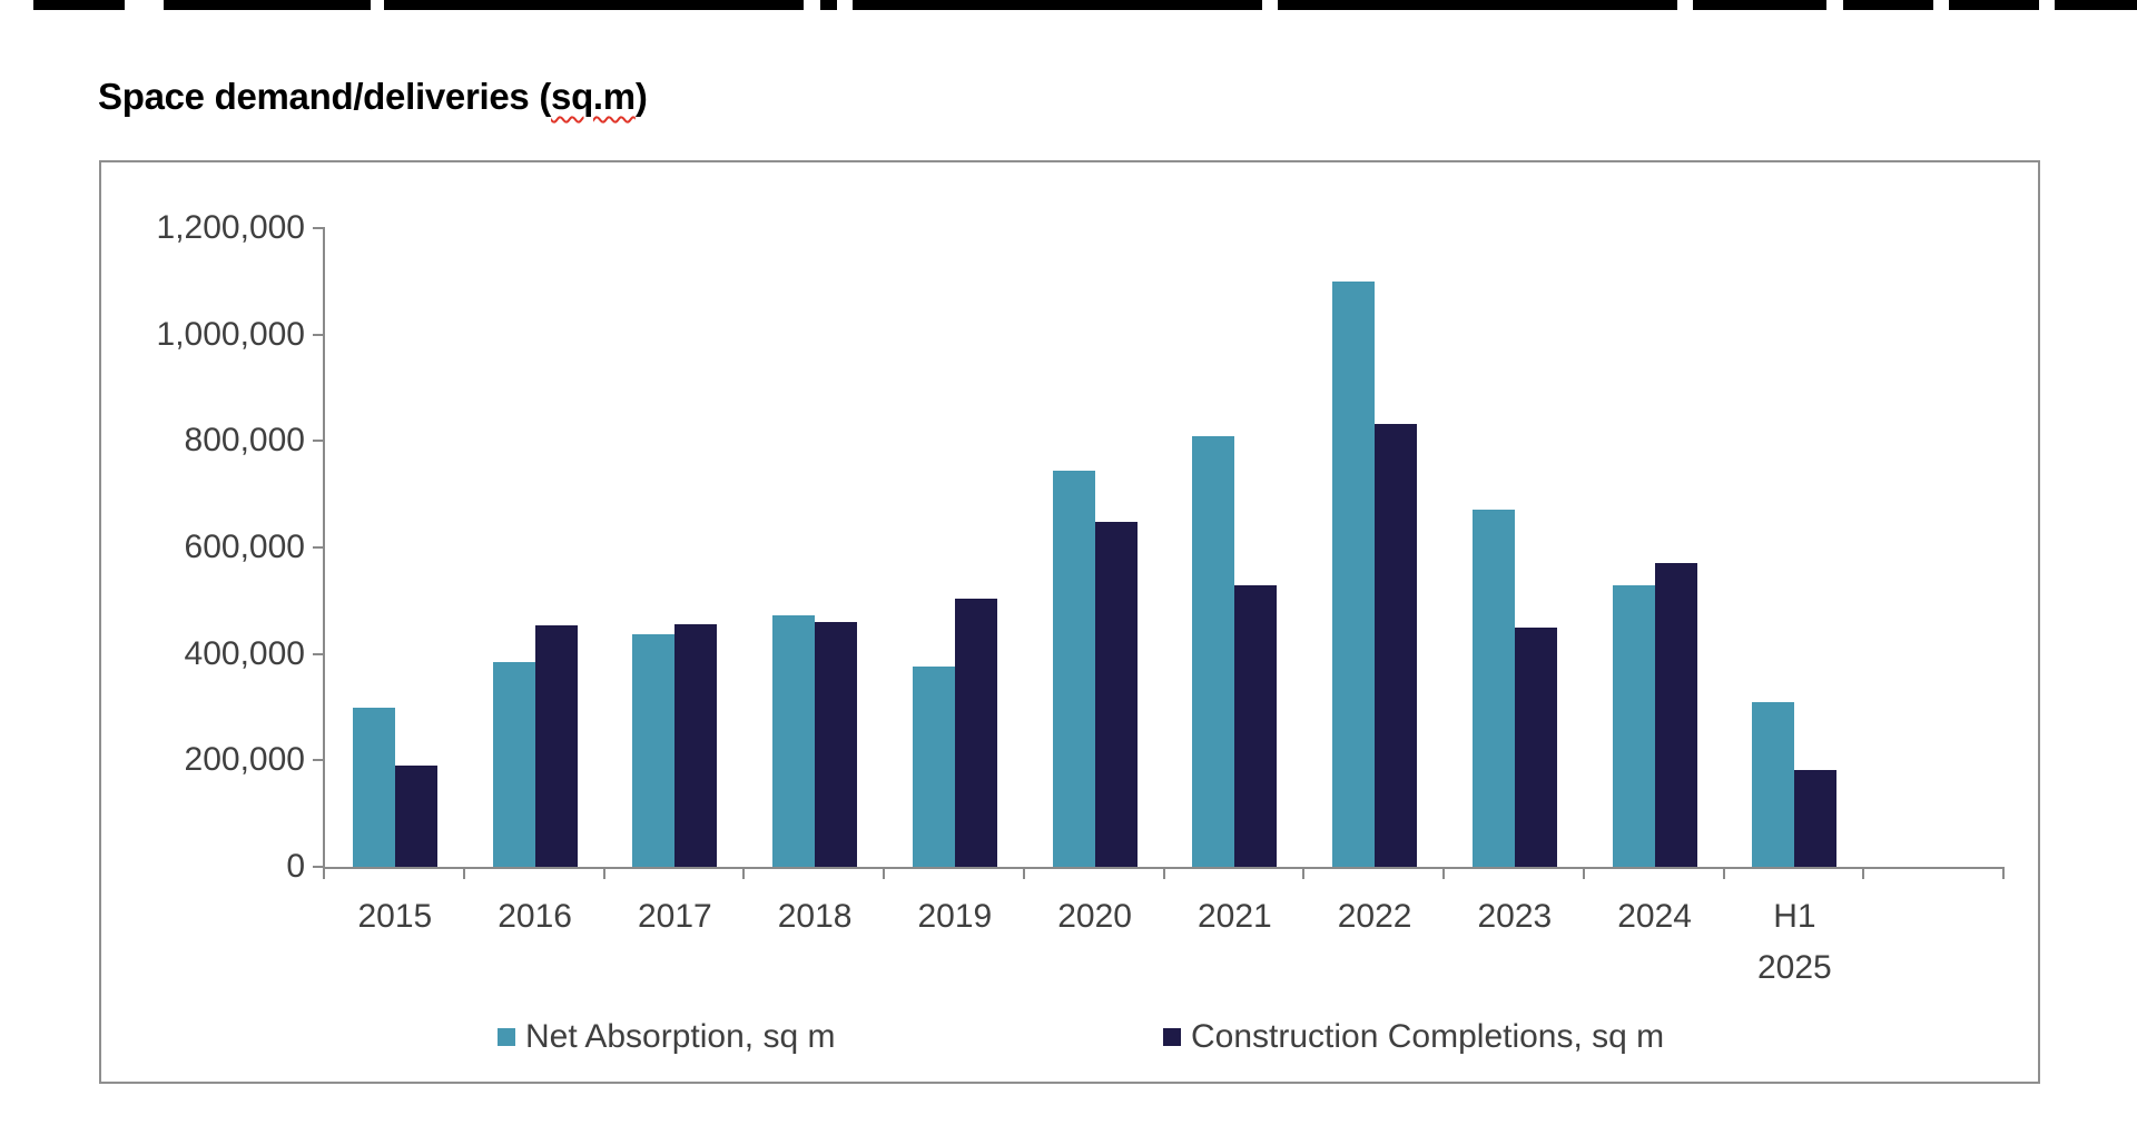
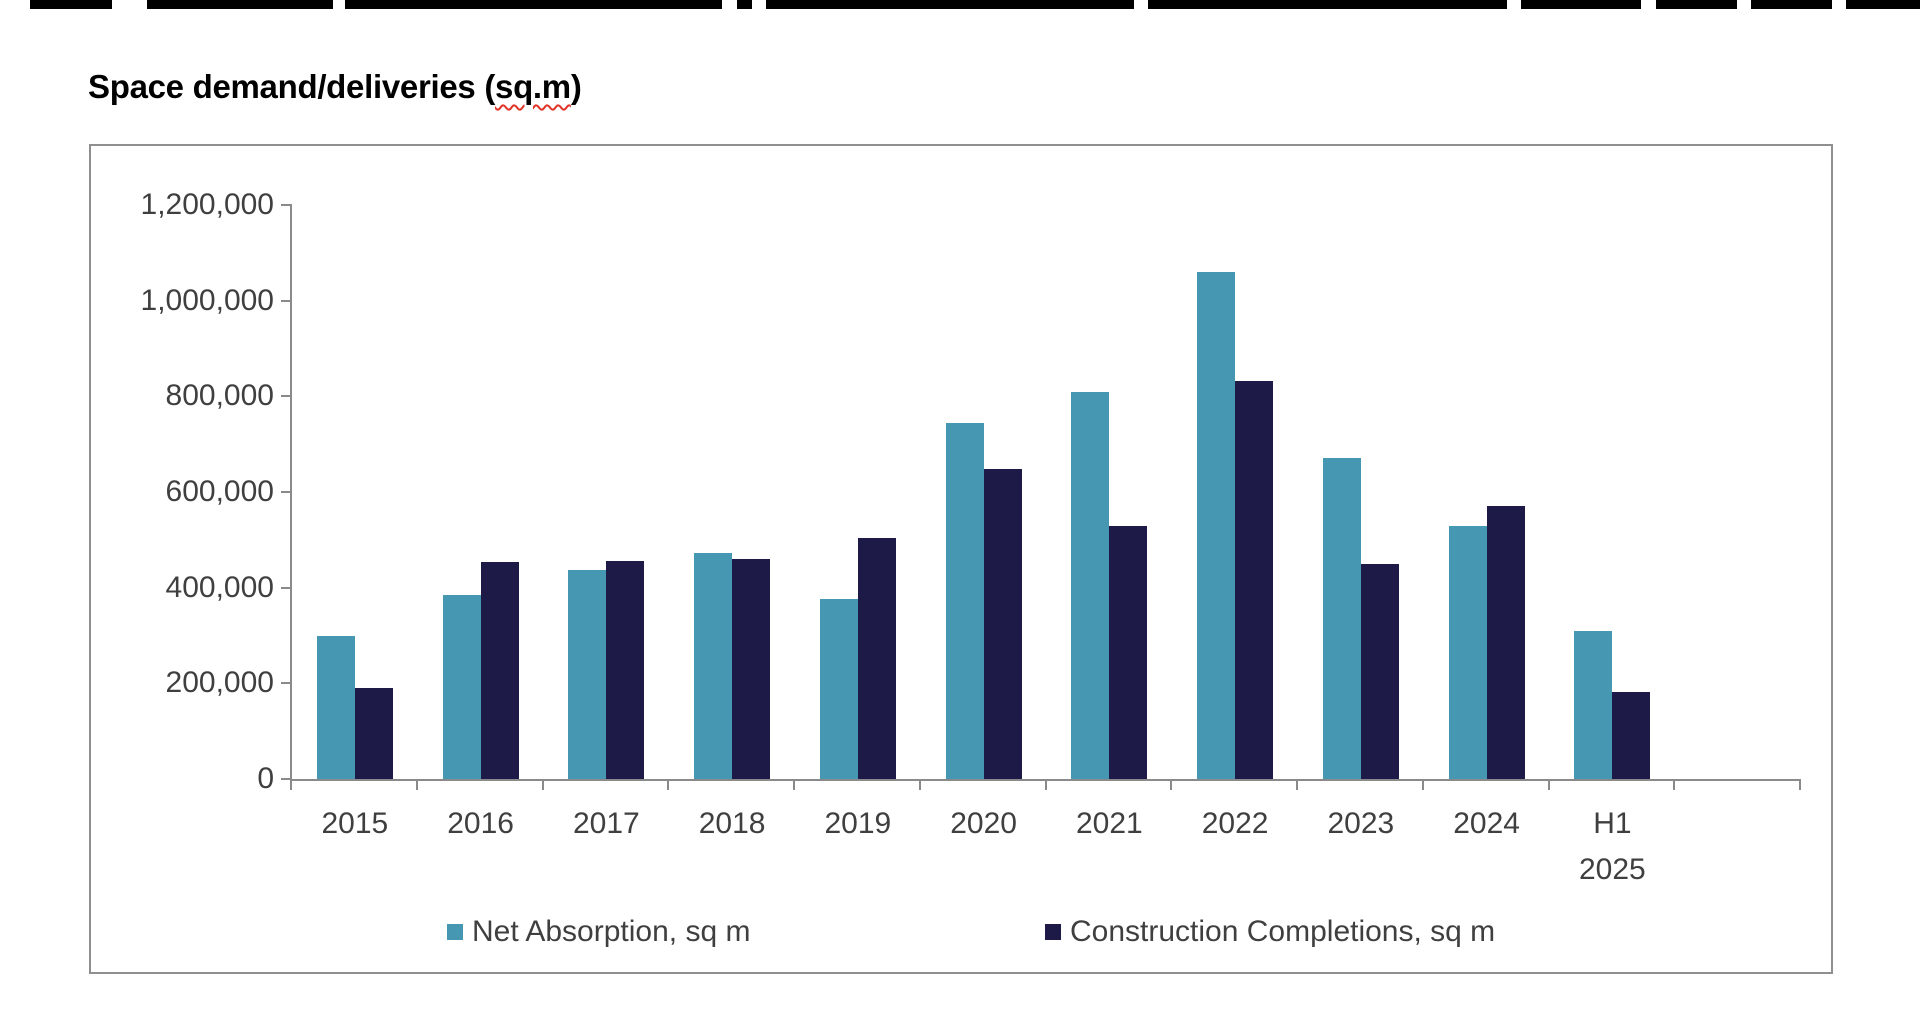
Net Absorption, sq m/2022: 1100000 -> 1060000
